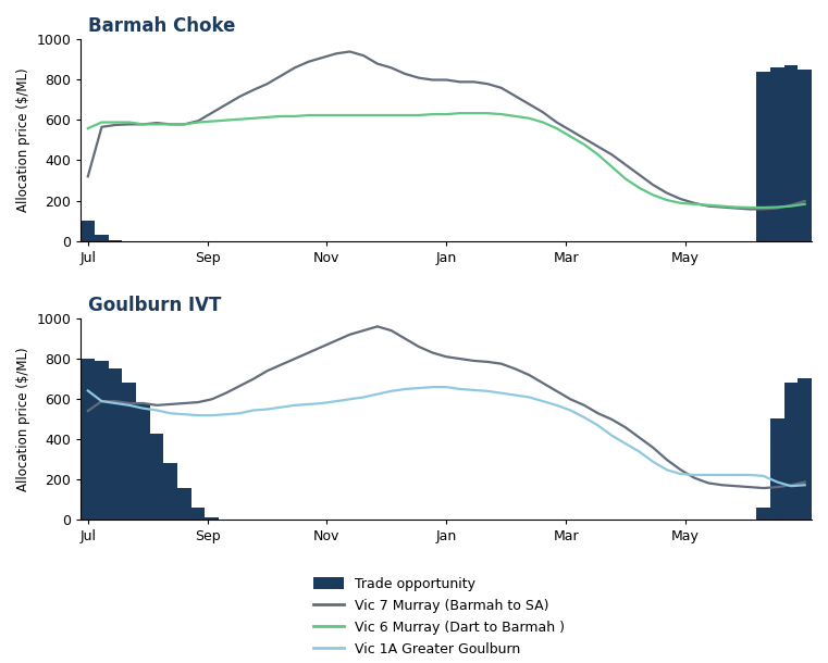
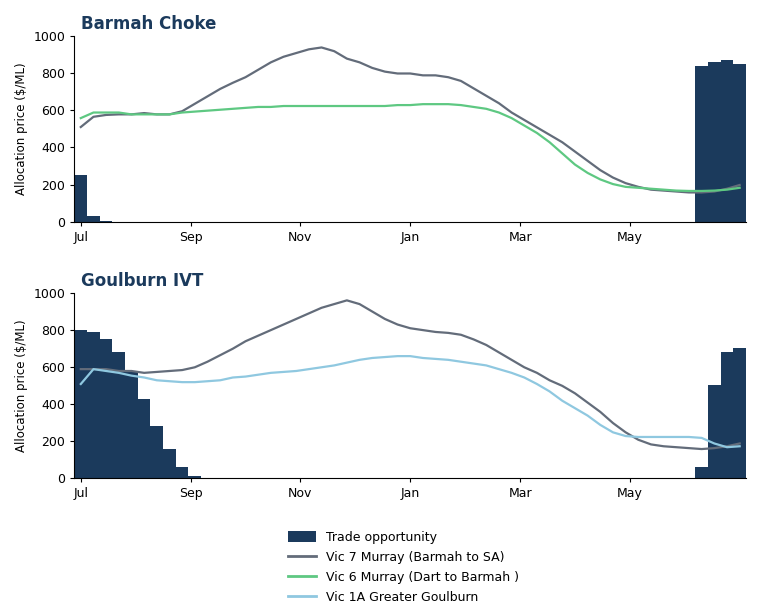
Barmah Choke/Trade opportunity/Jul: 100 -> 250
Barmah Choke/Vic 7 Murray (Barmah to SA)/Jul: 320 -> 510
Goulburn IVT/Vic 7 Murray (Barmah to SA)/Jul: 540 -> 590
Goulburn IVT/Vic 1A Greater Goulburn/Jul: 640 -> 510
